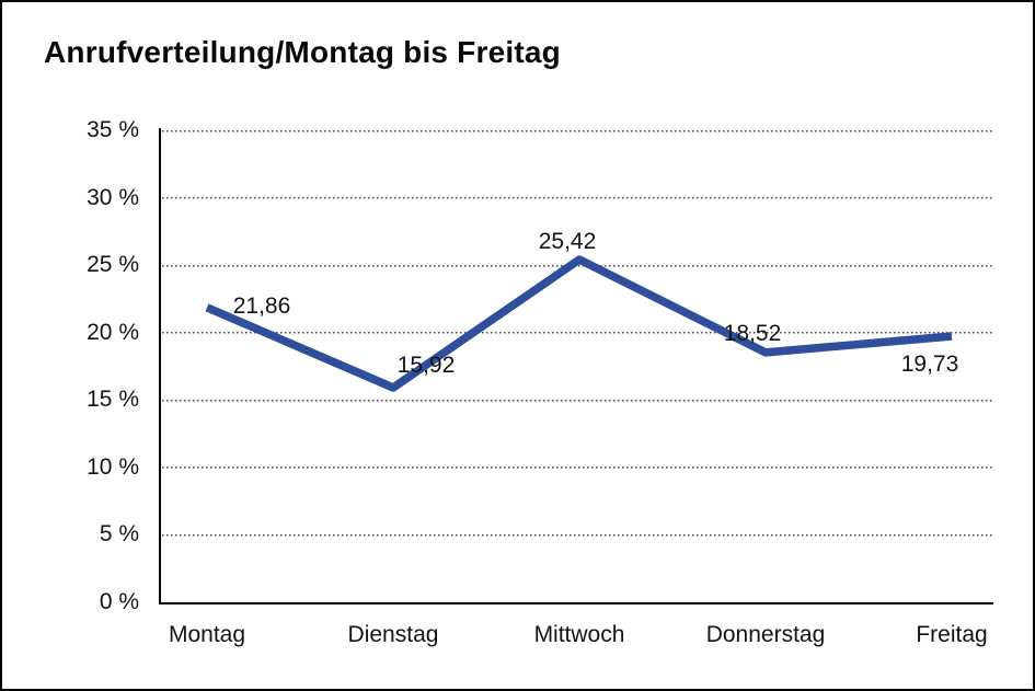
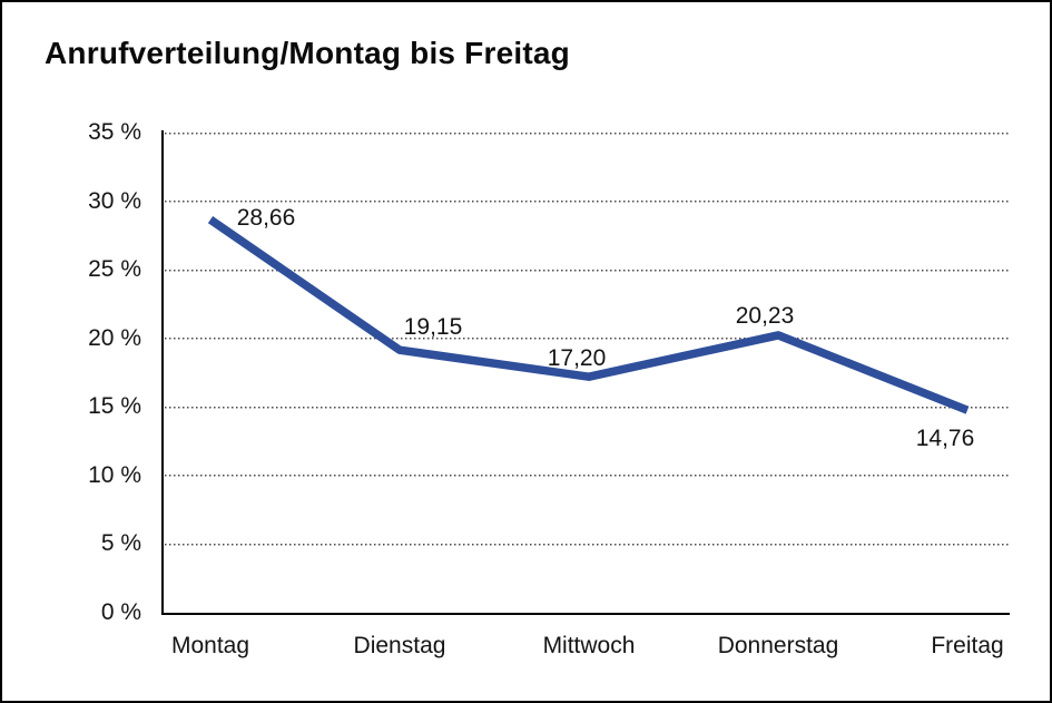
Montag: 21,86 -> 28,66
Dienstag: 15,92 -> 19,15
Mittwoch: 25,42 -> 17,20
Donnerstag: 18,52 -> 20,23
Freitag: 19,73 -> 14,76
